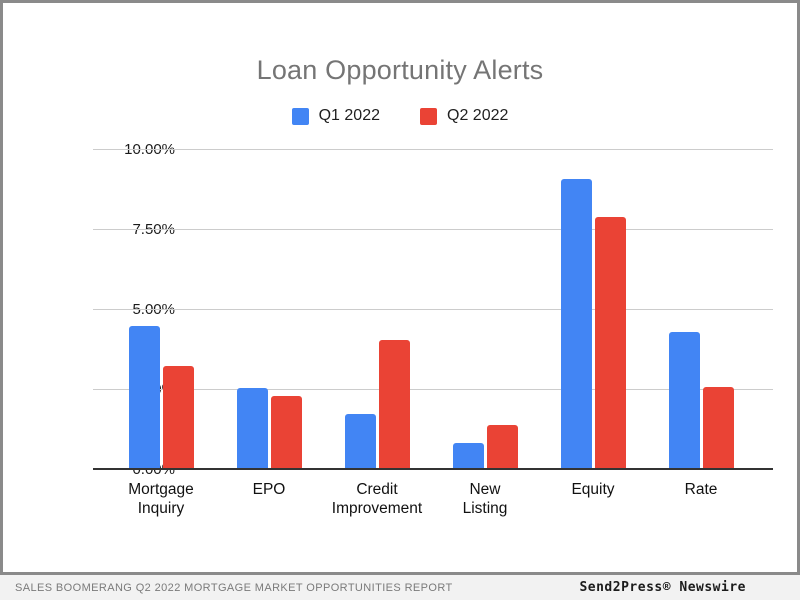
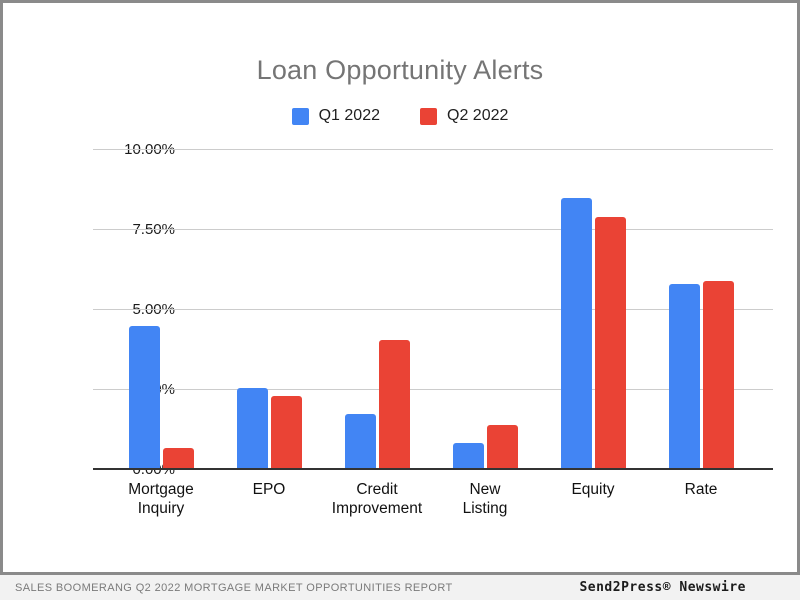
Q2 2022/Mortgage Inquiry: 3.2% -> 0.7%
Q1 2022/Equity: 9.1% -> 8.5%
Q1 2022/Rate: 4.3% -> 5.8%
Q2 2022/Rate: 2.6% -> 5.9%
